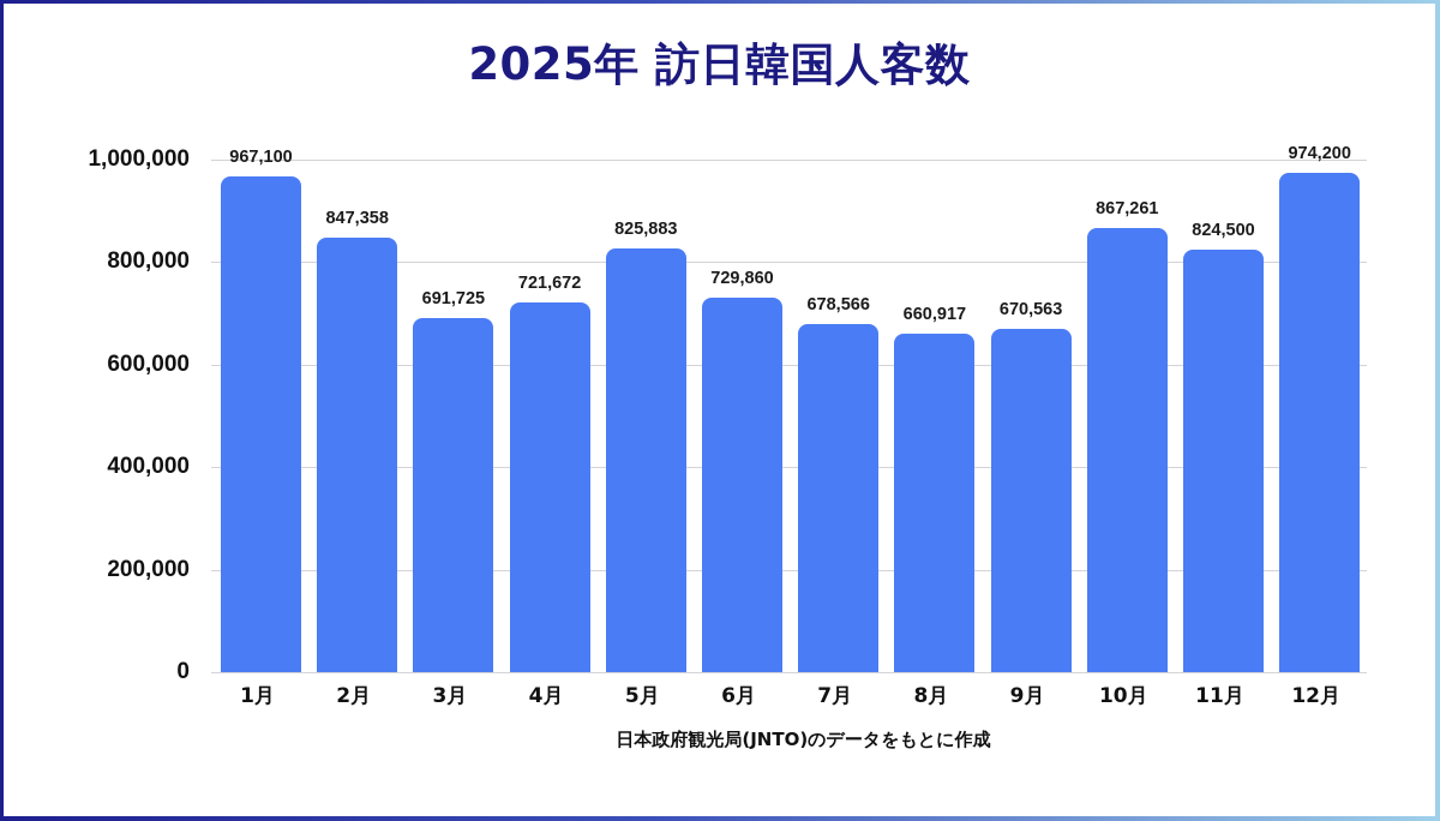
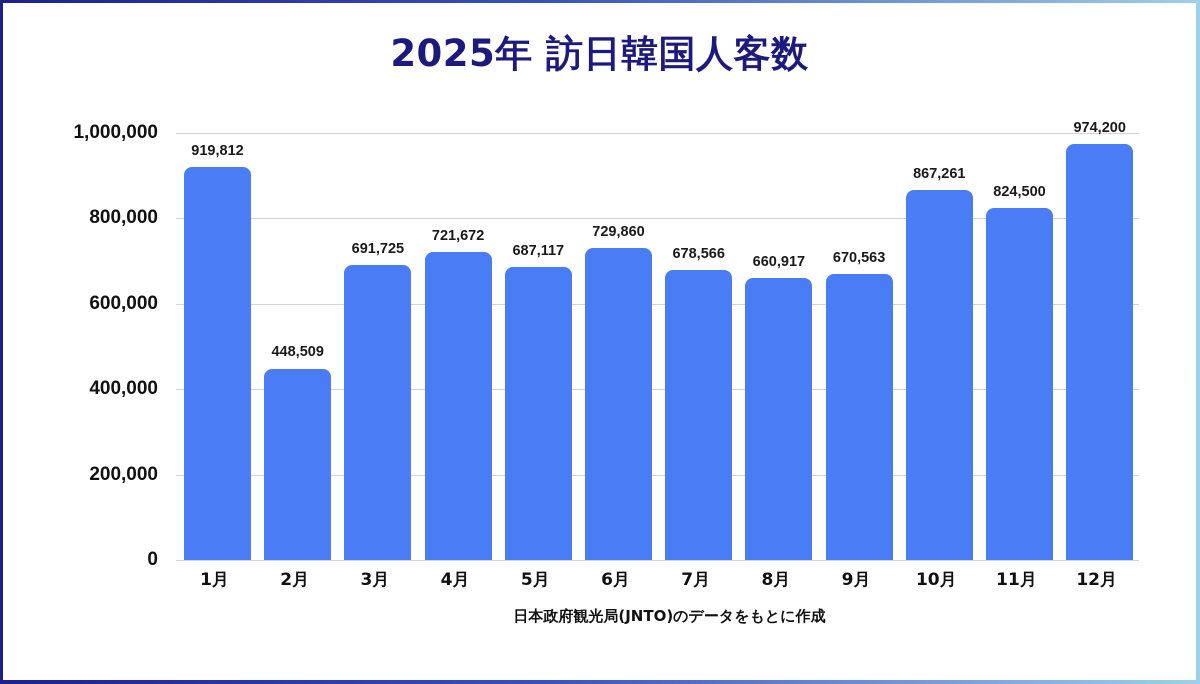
1月: 967,100 -> 919,812
2月: 847,358 -> 448,509
5月: 825,883 -> 687,117
